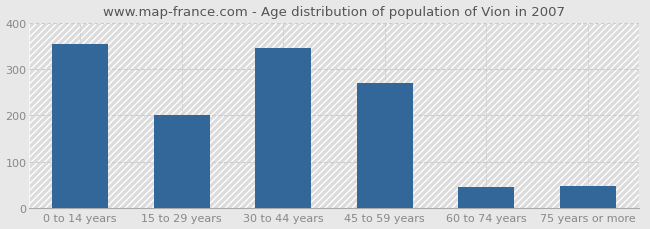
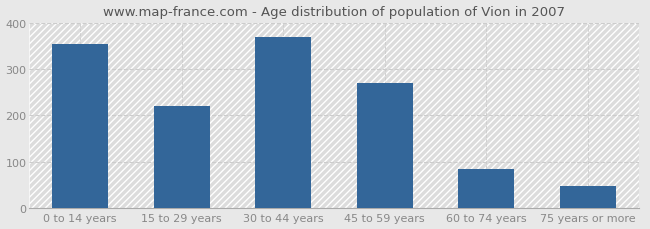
15 to 29 years: 200 -> 220
30 to 44 years: 345 -> 370
60 to 74 years: 45 -> 85
